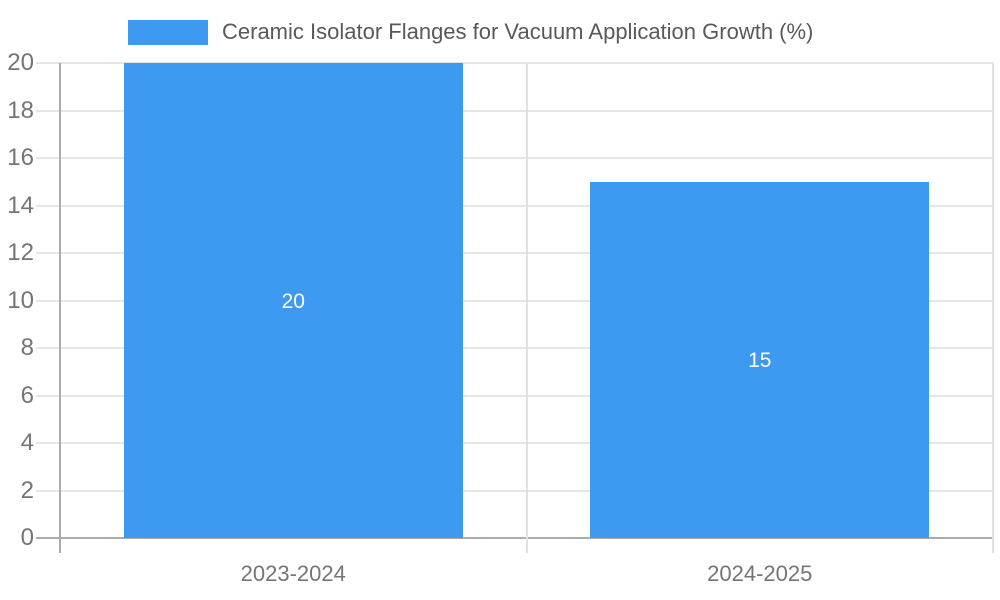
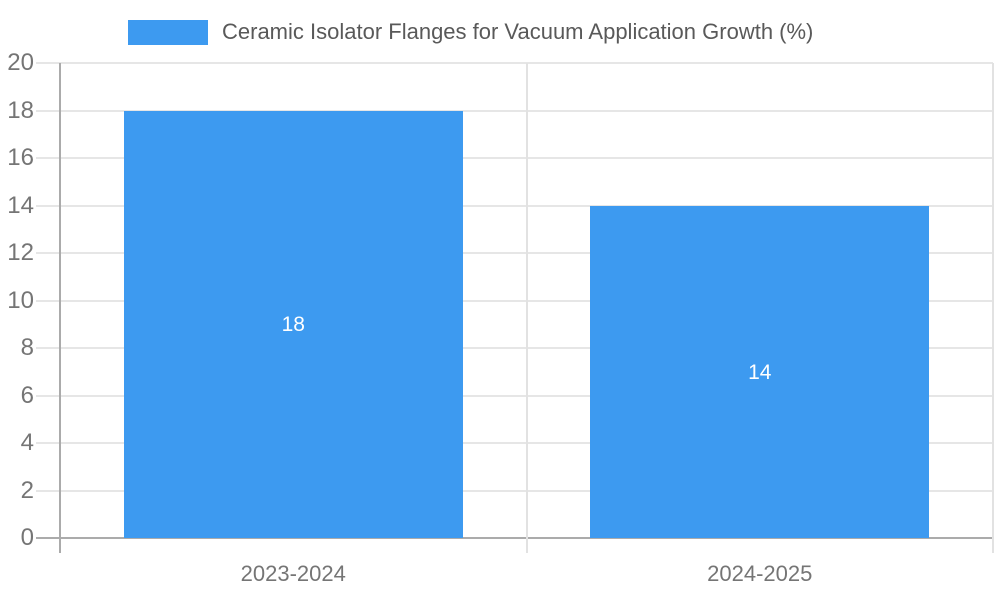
2023-2024: 20 -> 18
2024-2025: 15 -> 14
